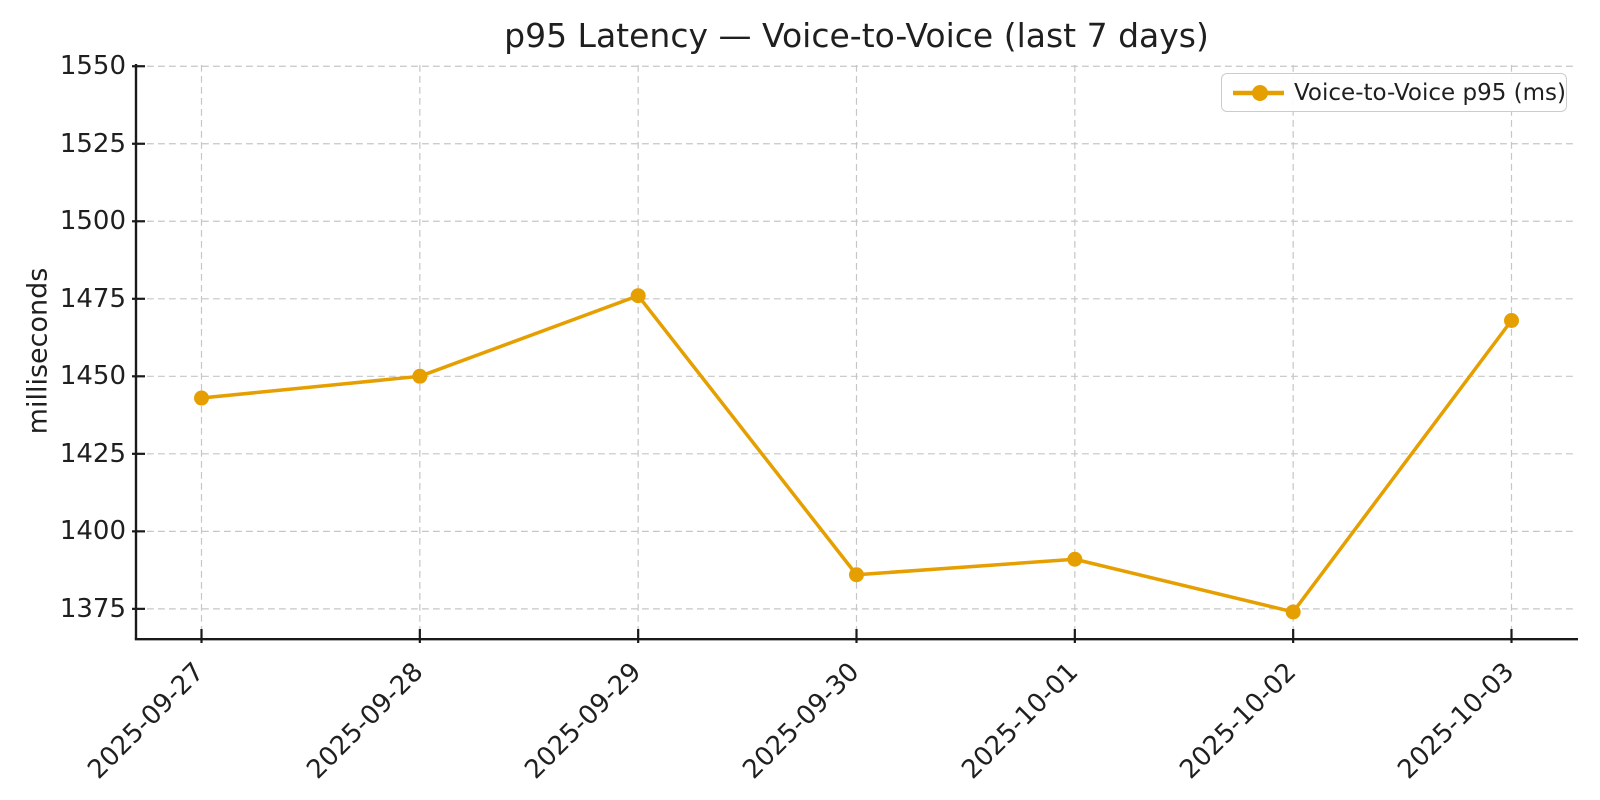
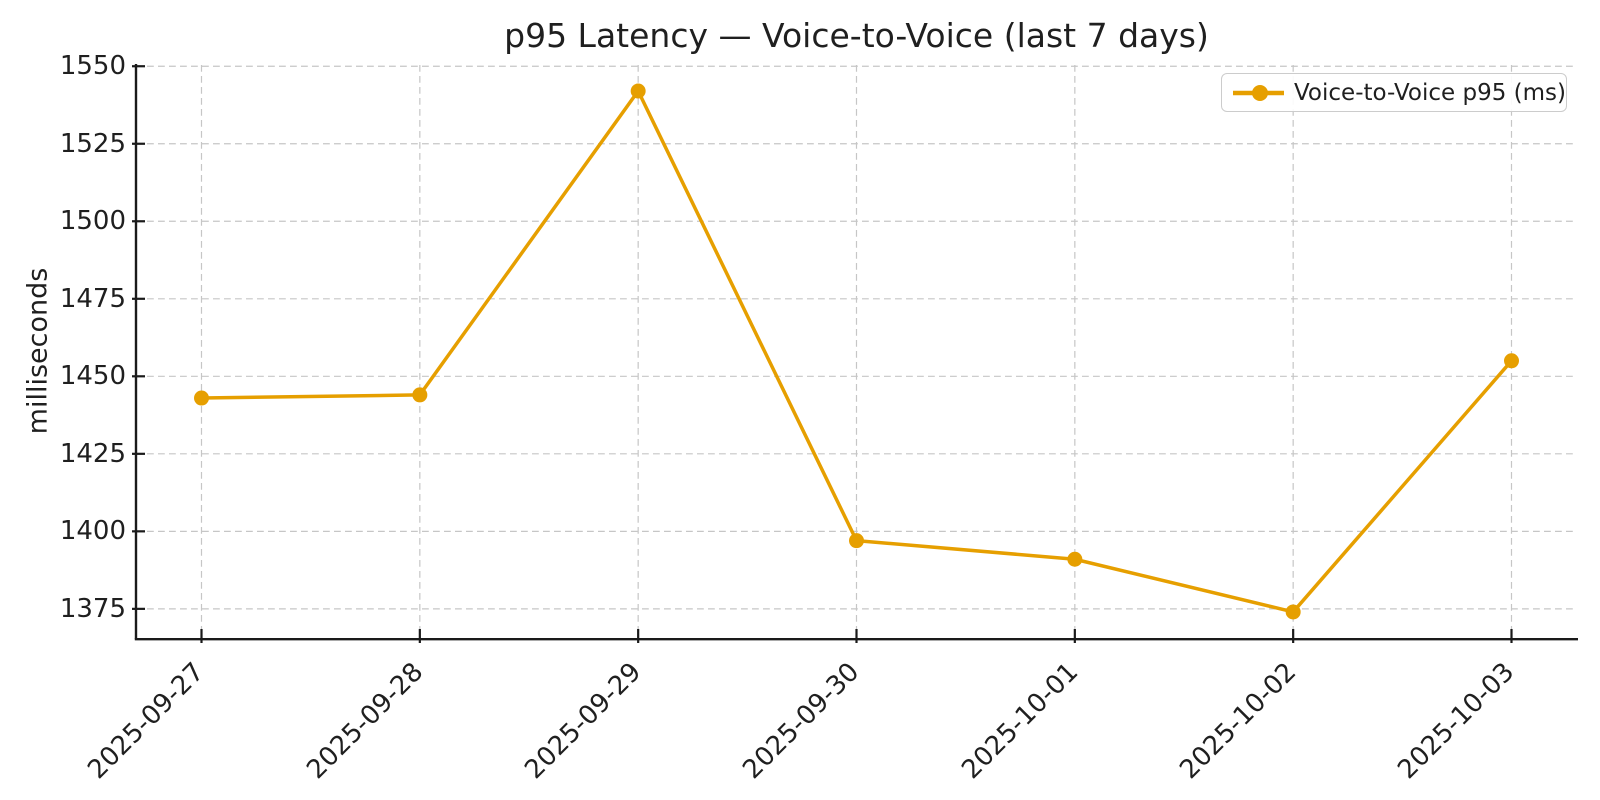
2025-09-28: 1450 -> 1444
2025-09-29: 1476 -> 1542
2025-09-30: 1386 -> 1397
2025-10-03: 1468 -> 1455
